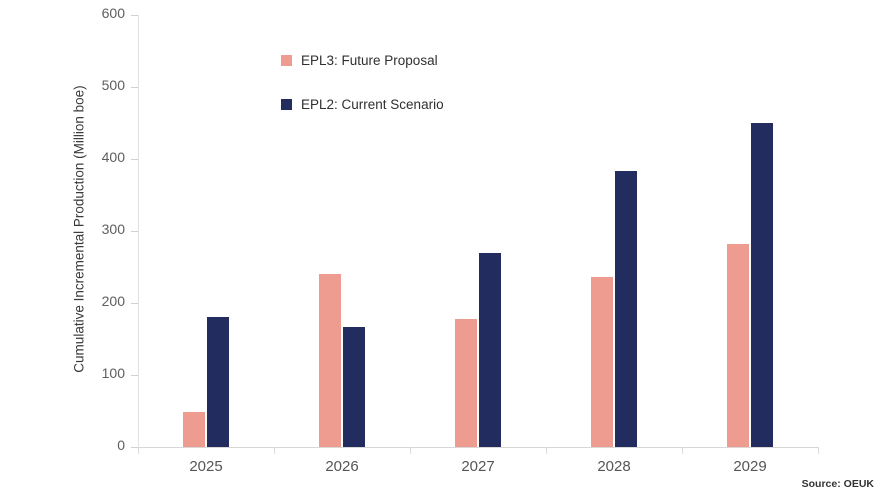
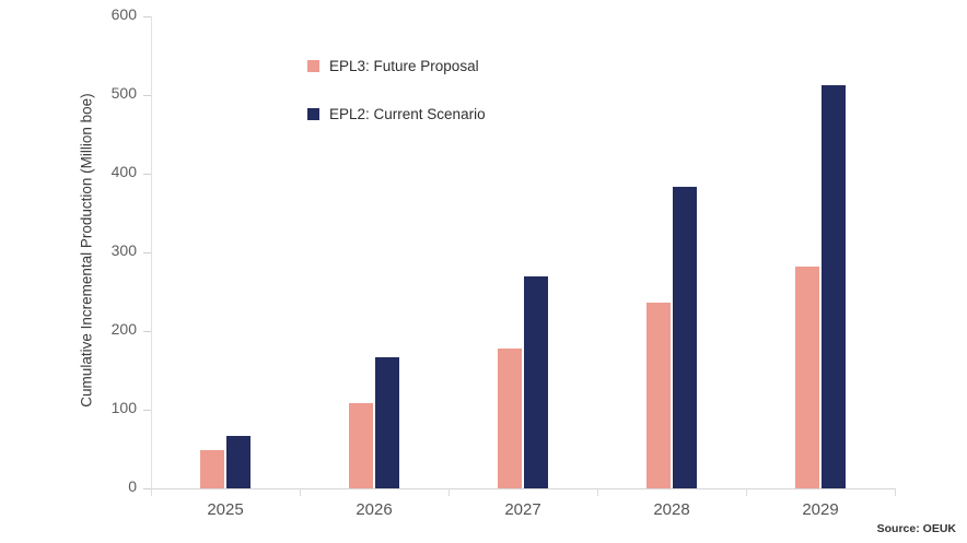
EPL2: Current Scenario/2025: 180 -> 70
EPL3: Future Proposal/2026: 240 -> 110
EPL2: Current Scenario/2029: 450 -> 510
